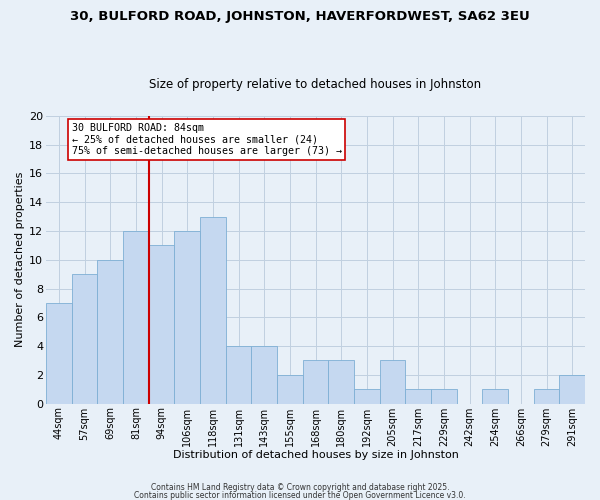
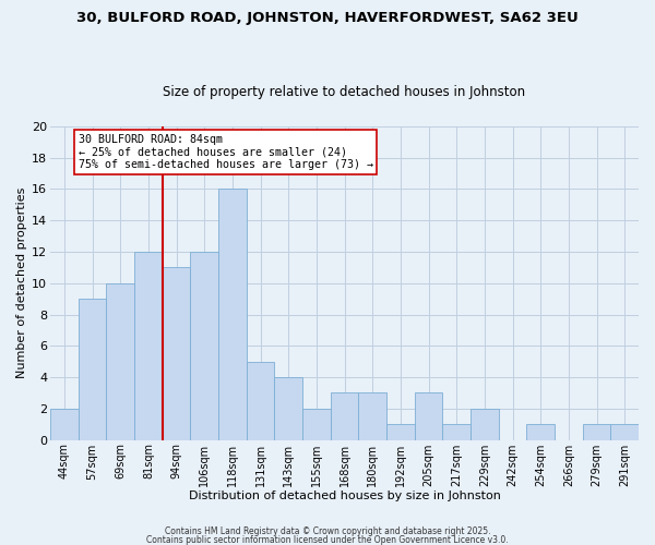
44sqm: 7 -> 2
118sqm: 13 -> 16
131sqm: 4 -> 5
229sqm: 1 -> 2
291sqm: 2 -> 1
